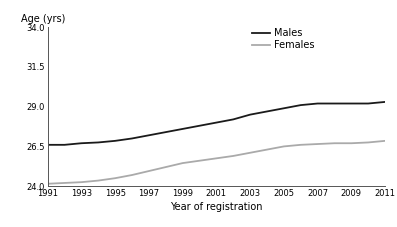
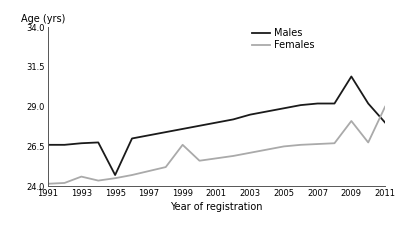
Females/1993: 24.2 -> 24.6
Males/1995: 26.9 -> 24.7
Females/1999: 25.4 -> 26.6
Males/2009: 29.2 -> 30.9
Females/2009: 26.7 -> 28.1
Males/2011: 29.3 -> 28.0
Females/2011: 26.9 -> 29.0
